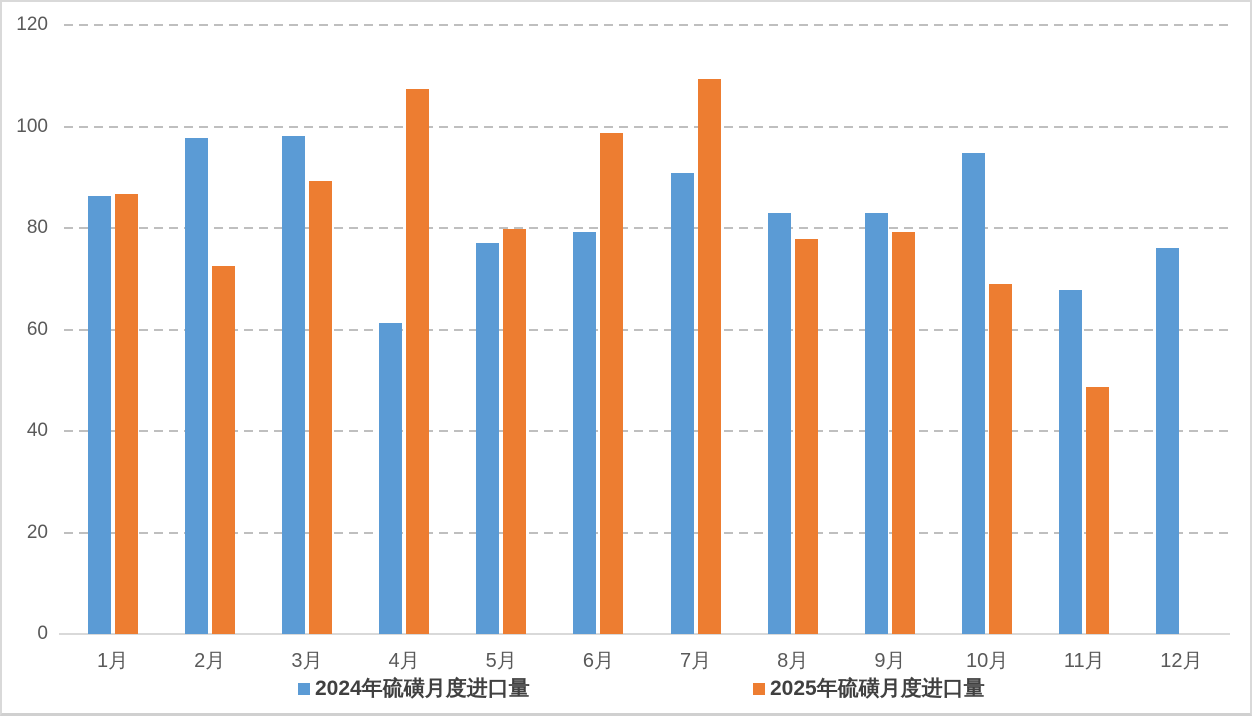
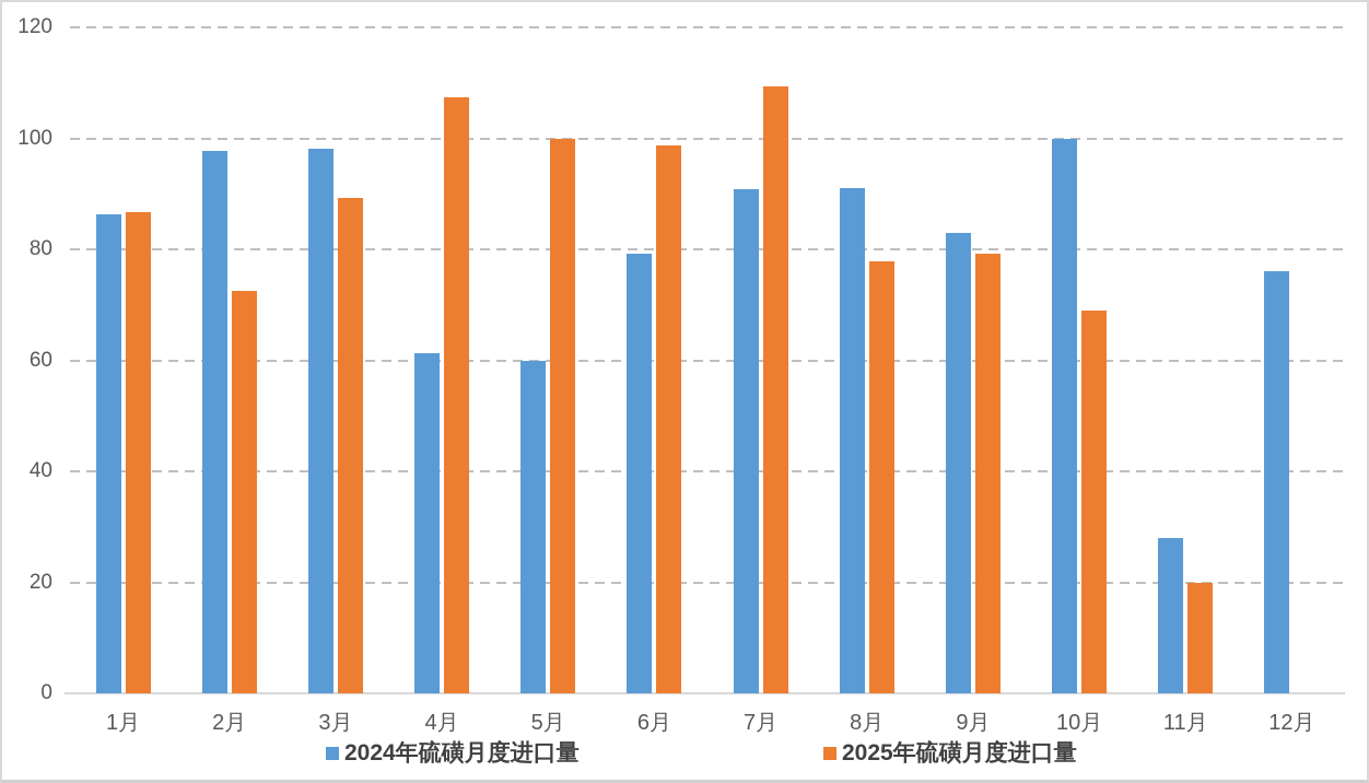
2024年硫磺月度进口量/5月: 77 -> 60
2025年硫磺月度进口量/5月: 80 -> 100
2024年硫磺月度进口量/8月: 83 -> 91
2024年硫磺月度进口量/10月: 95 -> 100
2024年硫磺月度进口量/11月: 68 -> 28
2025年硫磺月度进口量/11月: 49 -> 20
